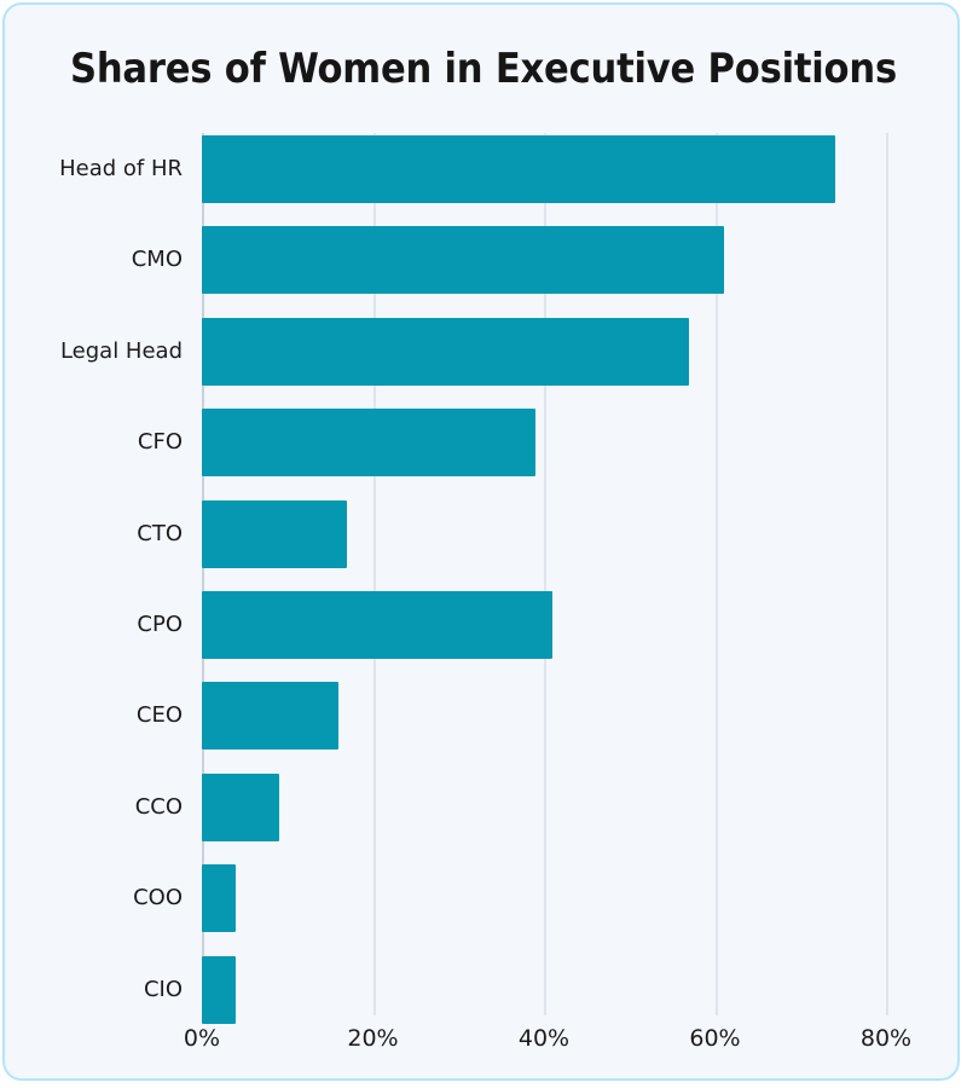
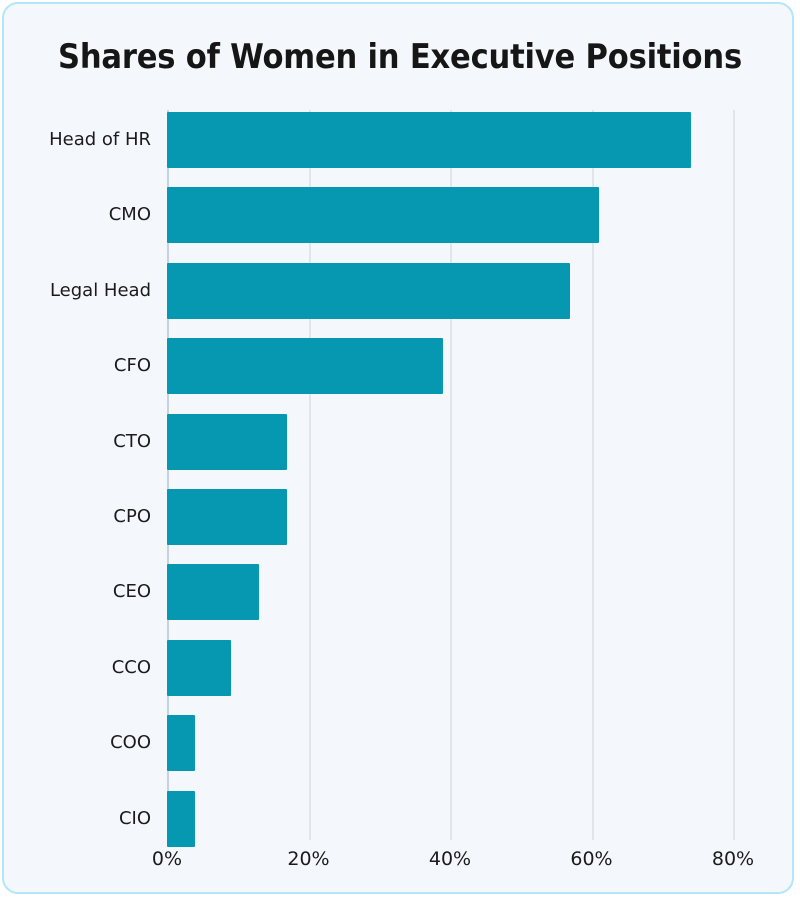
CPO: 41% -> 17%
CEO: 16% -> 13%
